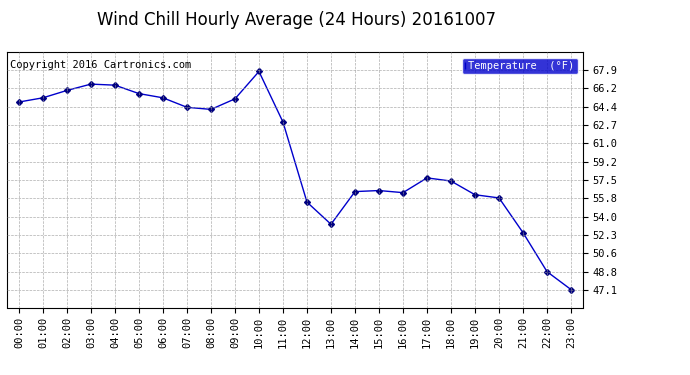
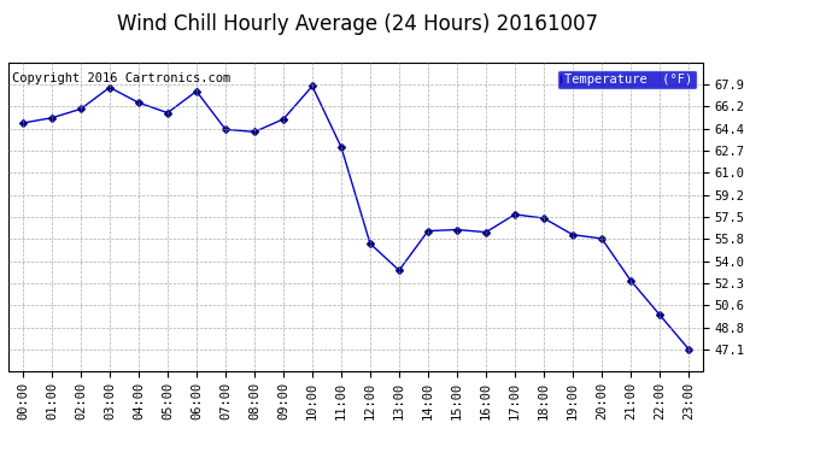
03:00: 66.6 -> 67.7
06:00: 65.3 -> 67.4
22:00: 48.8 -> 49.8
